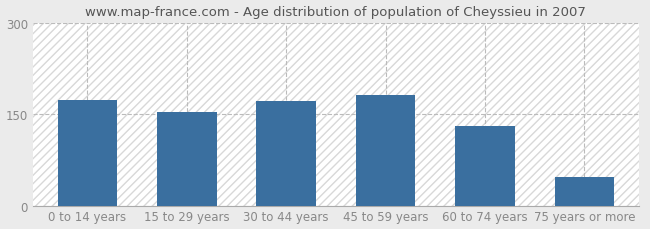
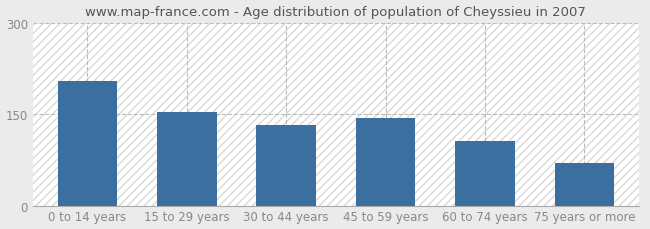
0 to 14 years: 174 -> 204
30 to 44 years: 172 -> 132
45 to 59 years: 181 -> 144
60 to 74 years: 130 -> 106
75 years or more: 47 -> 70
